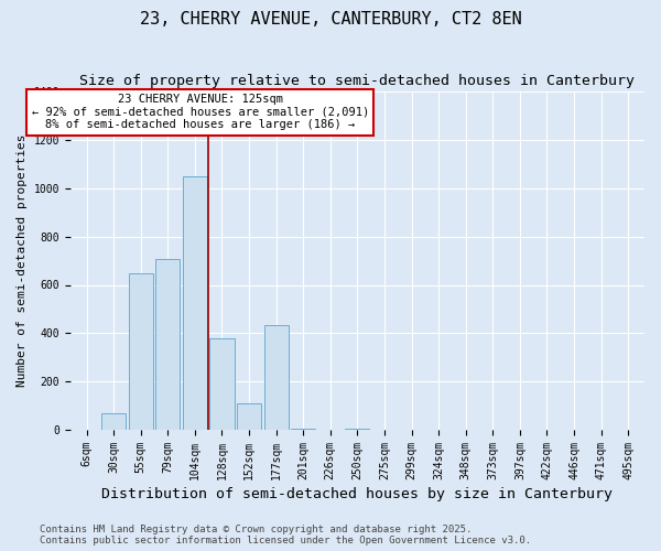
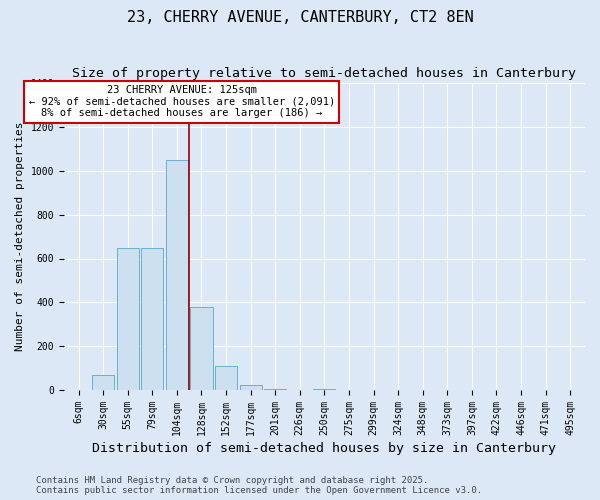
79sqm: 705 -> 650
177sqm: 435 -> 25
